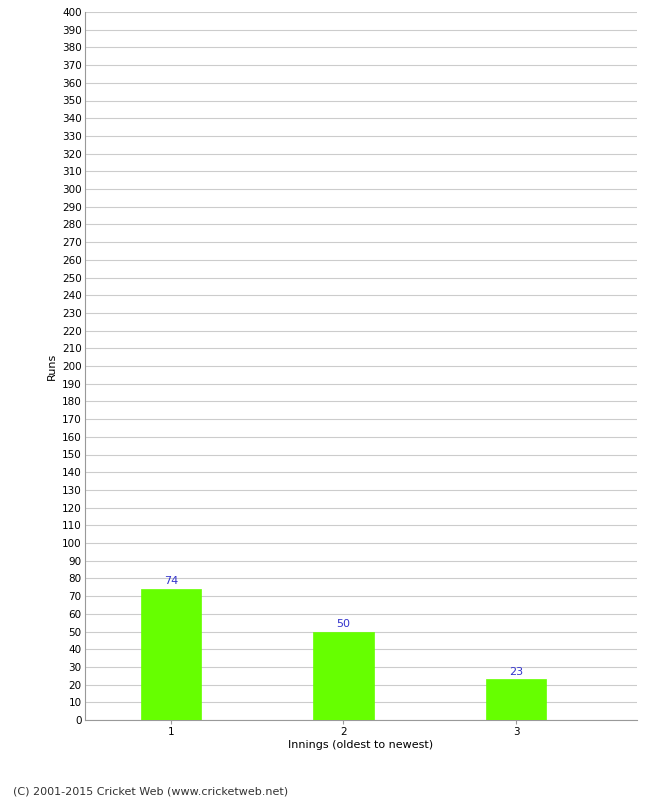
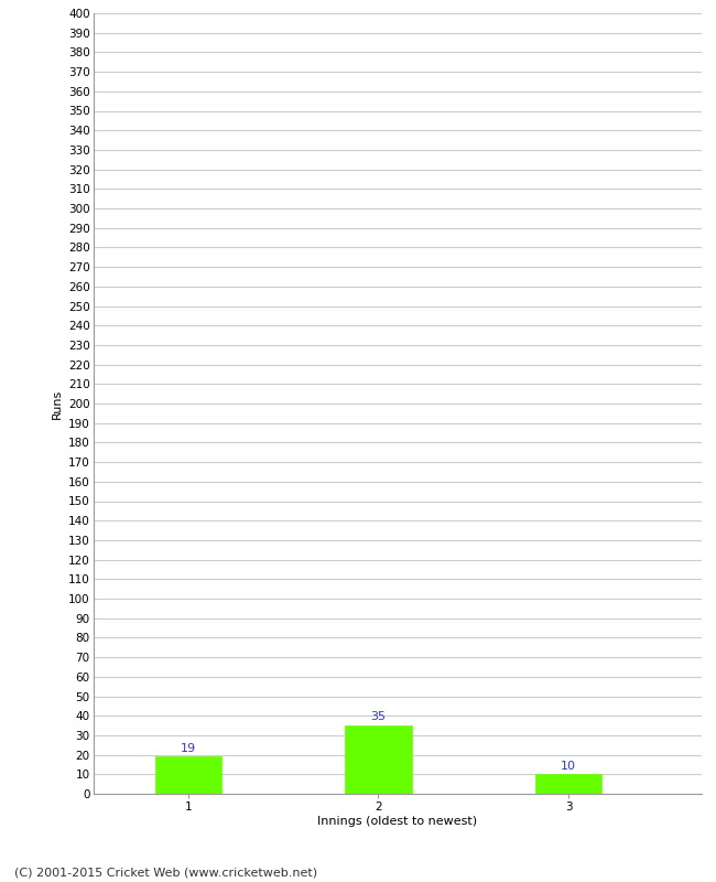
1: 74 -> 19
2: 50 -> 35
3: 23 -> 10
